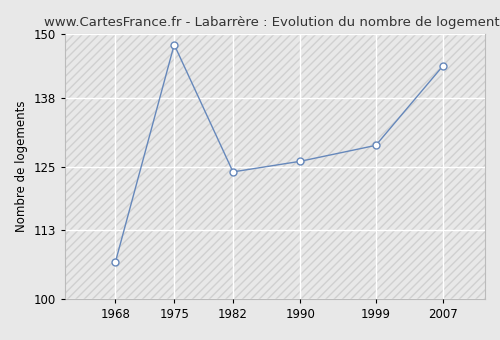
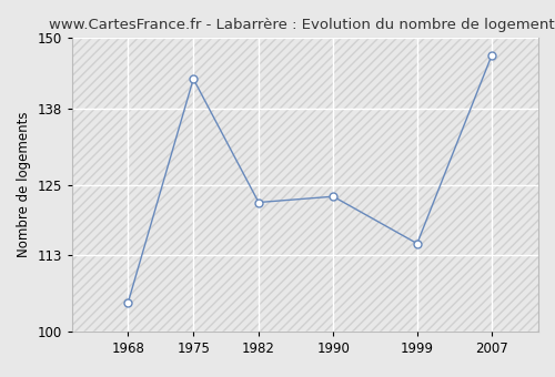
1968: 107 -> 105
1975: 148 -> 143
1982: 124 -> 122
1990: 126 -> 123
1999: 129 -> 115
2007: 144 -> 147
